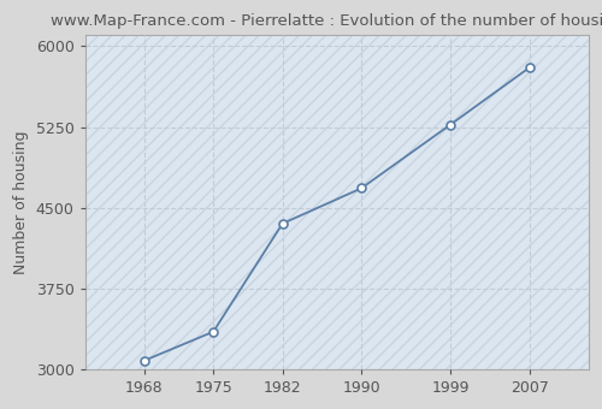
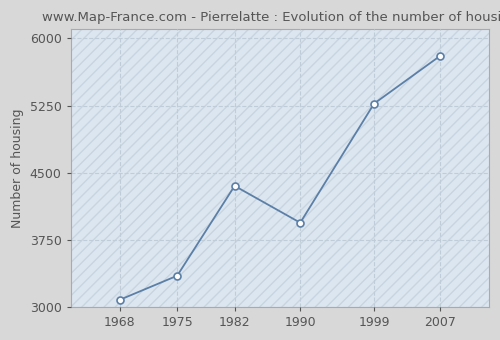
1990: 4680 -> 3940
